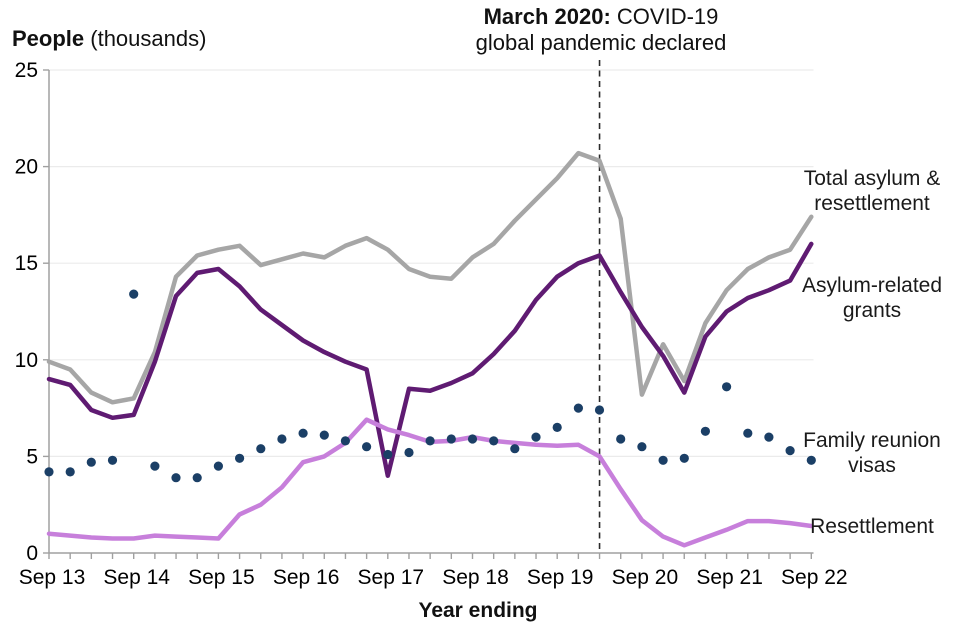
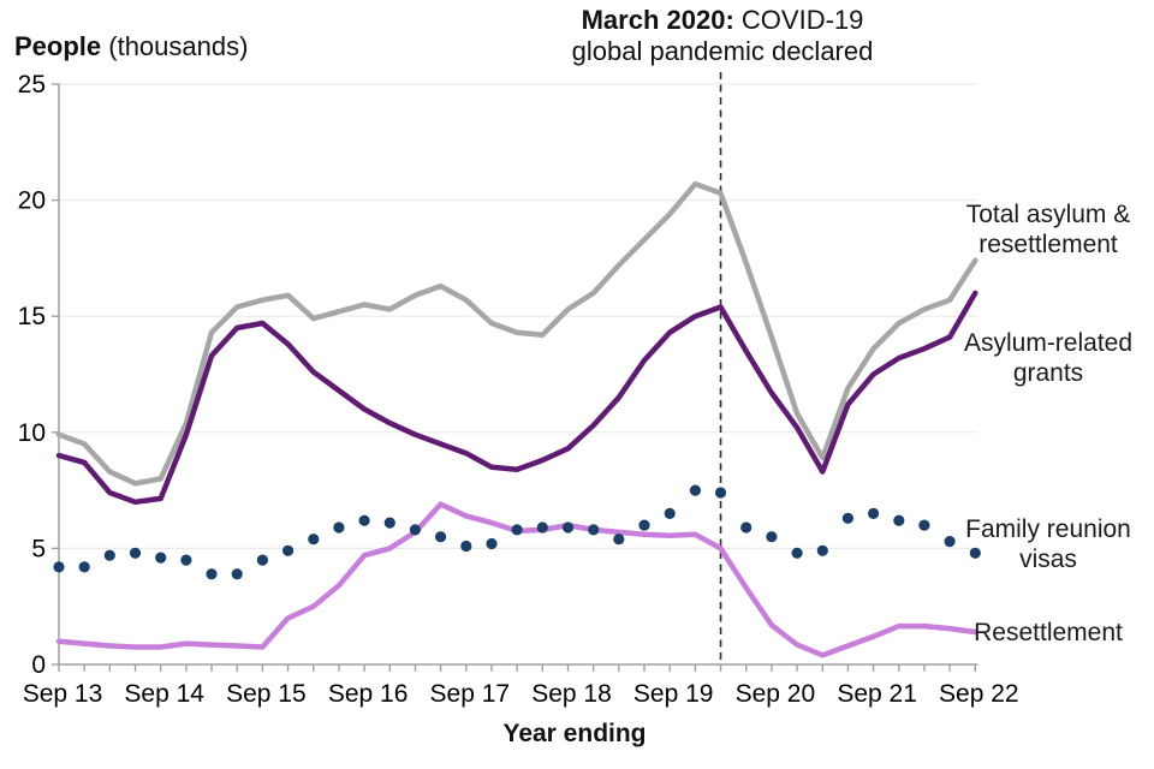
Family reunion visas/Sep 14: 13.4 -> 4.6
Asylum-related grants/Sep 17: 4.0 -> 9.1
Total asylum & resettlement/Sep 20: 8.2 -> 14.1
Family reunion visas/Sep 21: 8.6 -> 6.5
